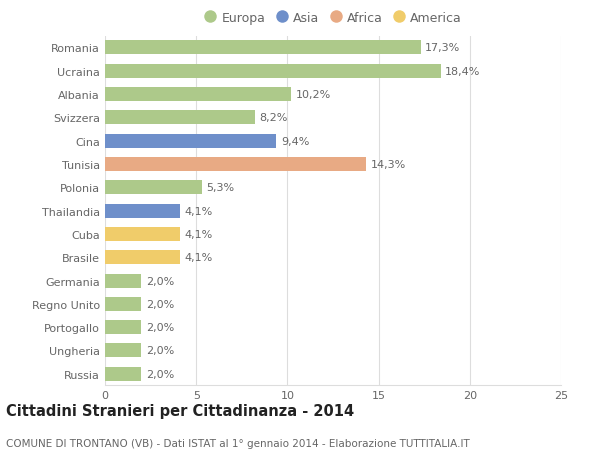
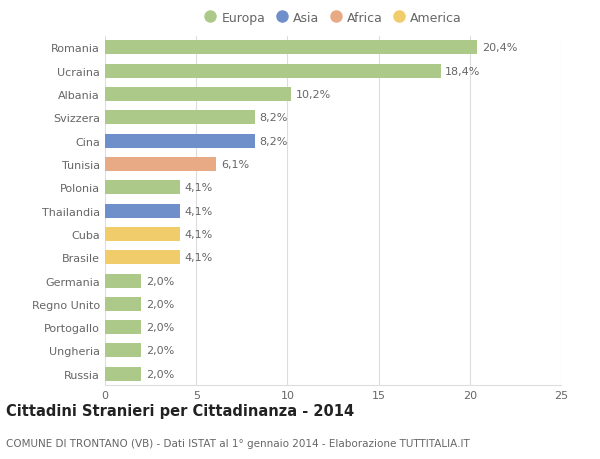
Romania: 17,3% -> 20,4%
Cina: 9,4% -> 8,2%
Tunisia: 14,3% -> 6,1%
Polonia: 5,3% -> 4,1%
